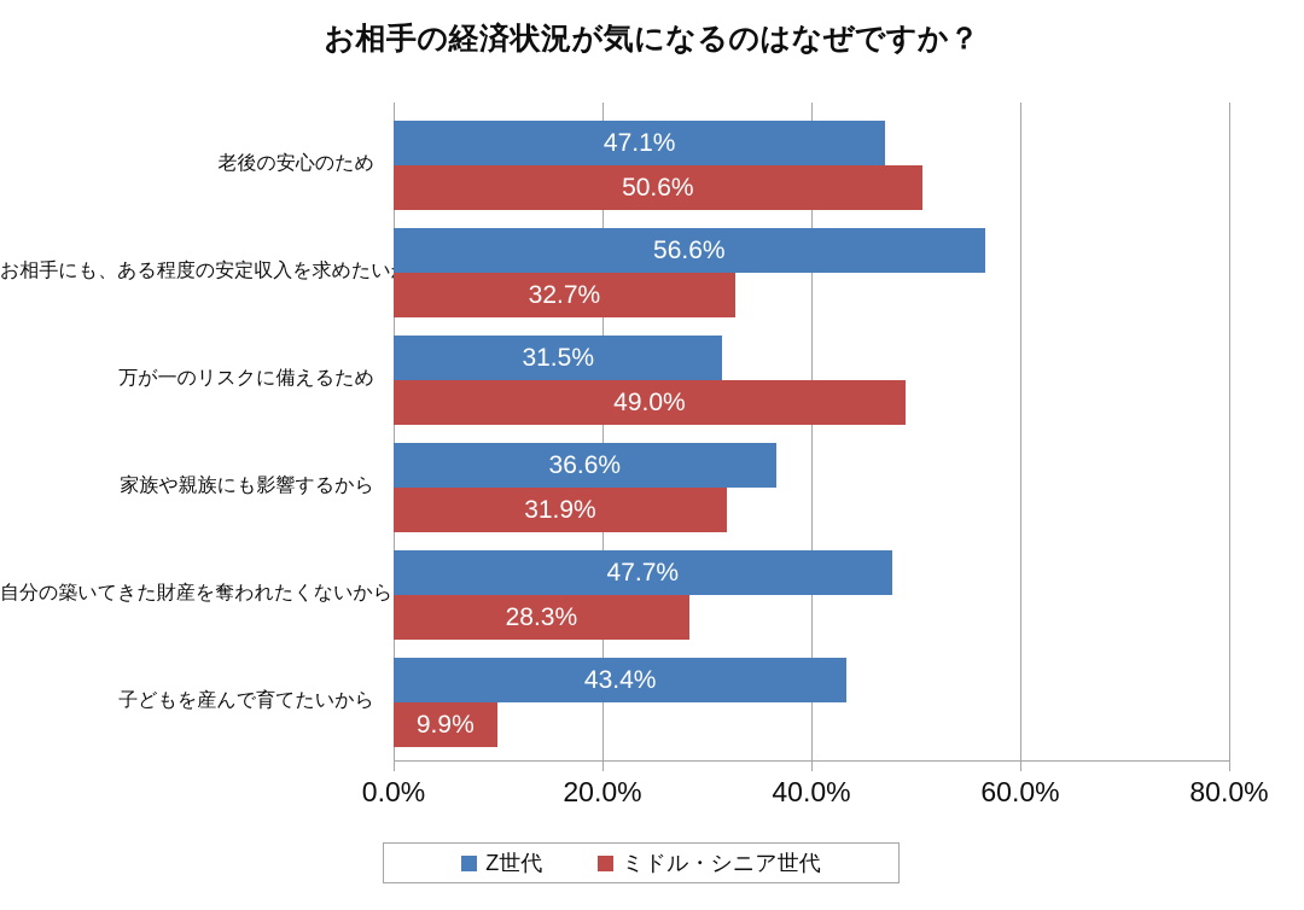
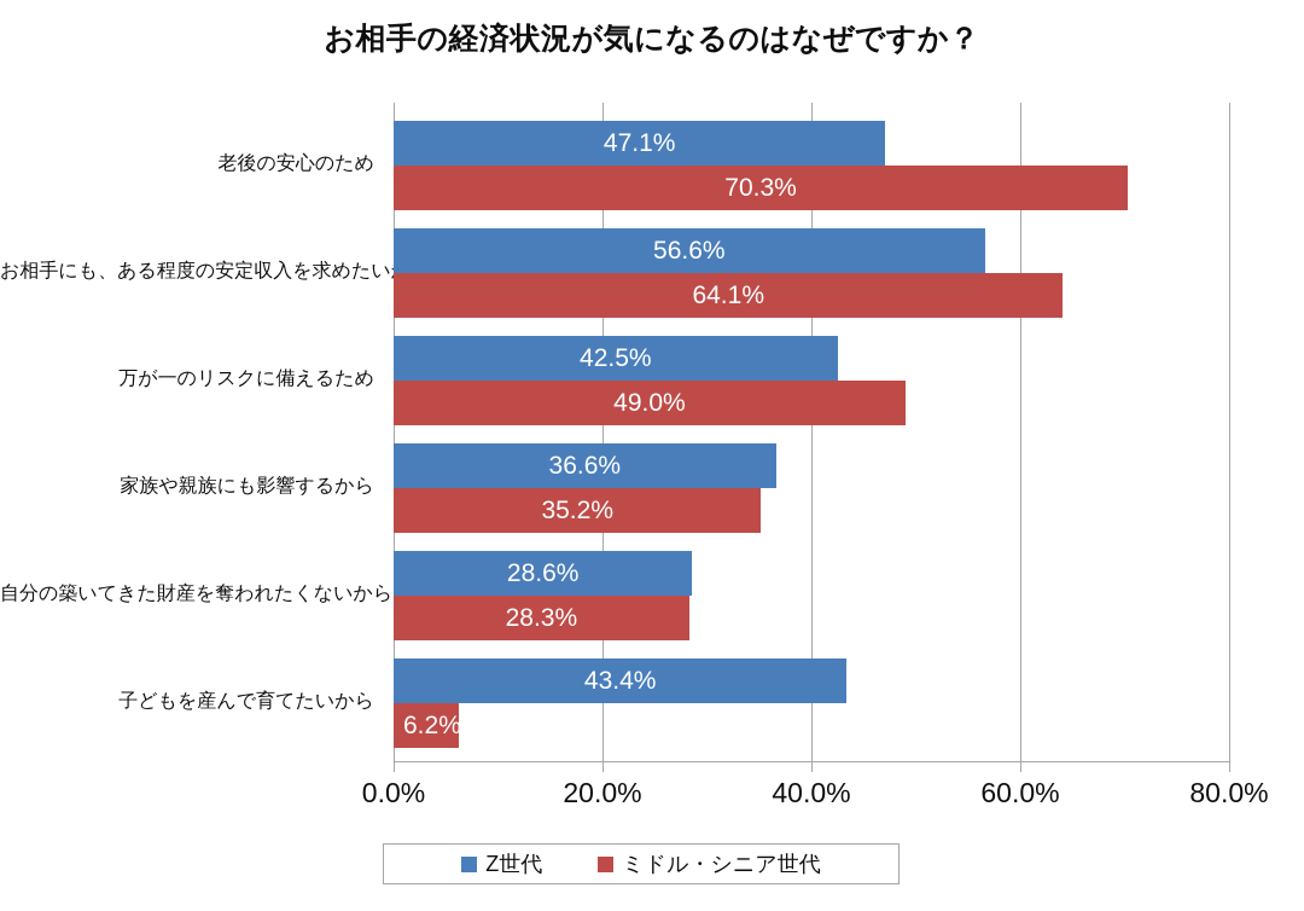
ミドル・シニア世代/老後の安心のため: 50.6% -> 70.3%
ミドル・シニア世代/お相手にも、ある程度の安定収入を求めたいから: 32.7% -> 64.1%
Z世代/万が一のリスクに備えるため: 31.5% -> 42.5%
ミドル・シニア世代/家族や親族にも影響するから: 31.9% -> 35.2%
Z世代/自分の築いてきた財産を奪われたくないから: 47.7% -> 28.6%
ミドル・シニア世代/子どもを産んで育てたいから: 9.9% -> 6.2%
